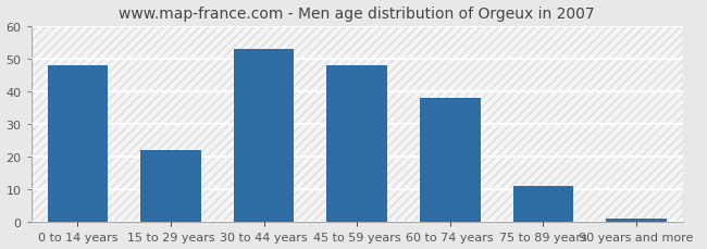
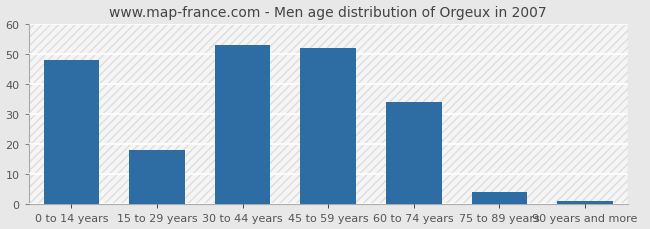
15 to 29 years: 22 -> 18
45 to 59 years: 48 -> 52
60 to 74 years: 38 -> 34
75 to 89 years: 11 -> 4
